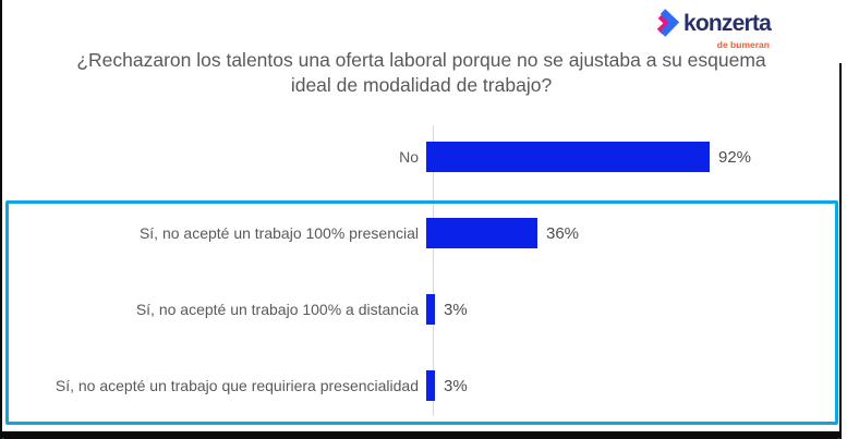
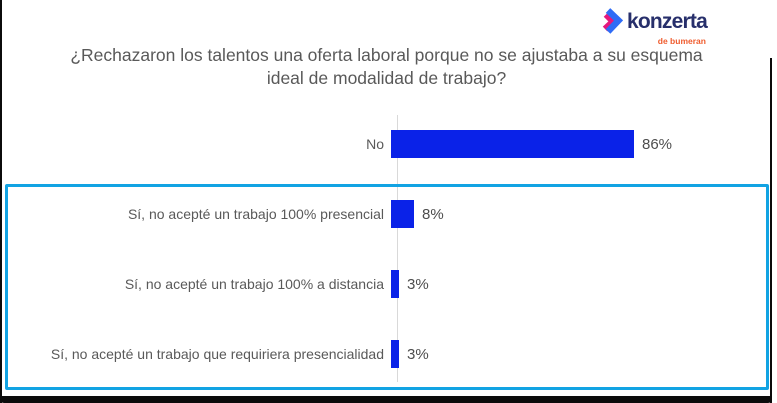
No: 92% -> 86%
Sí, no acepté un trabajo 100% presencial: 36% -> 8%
